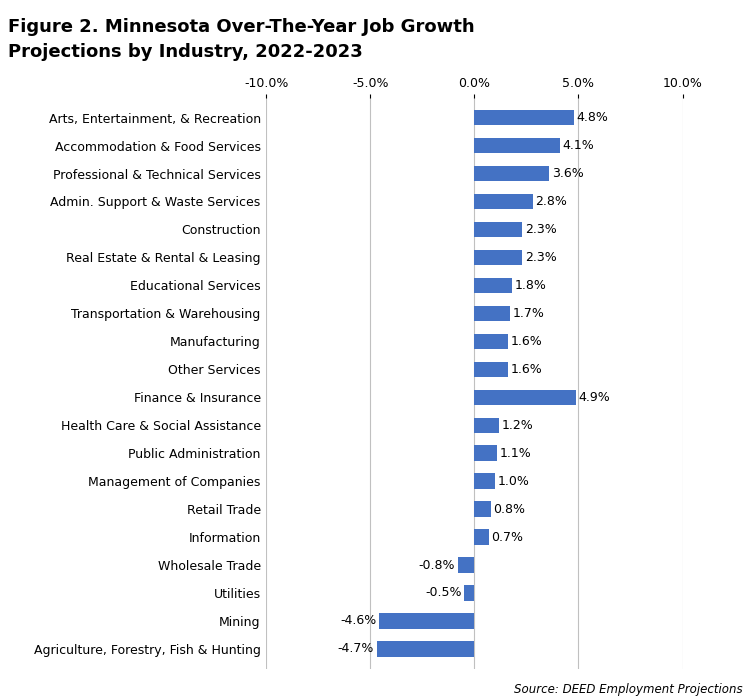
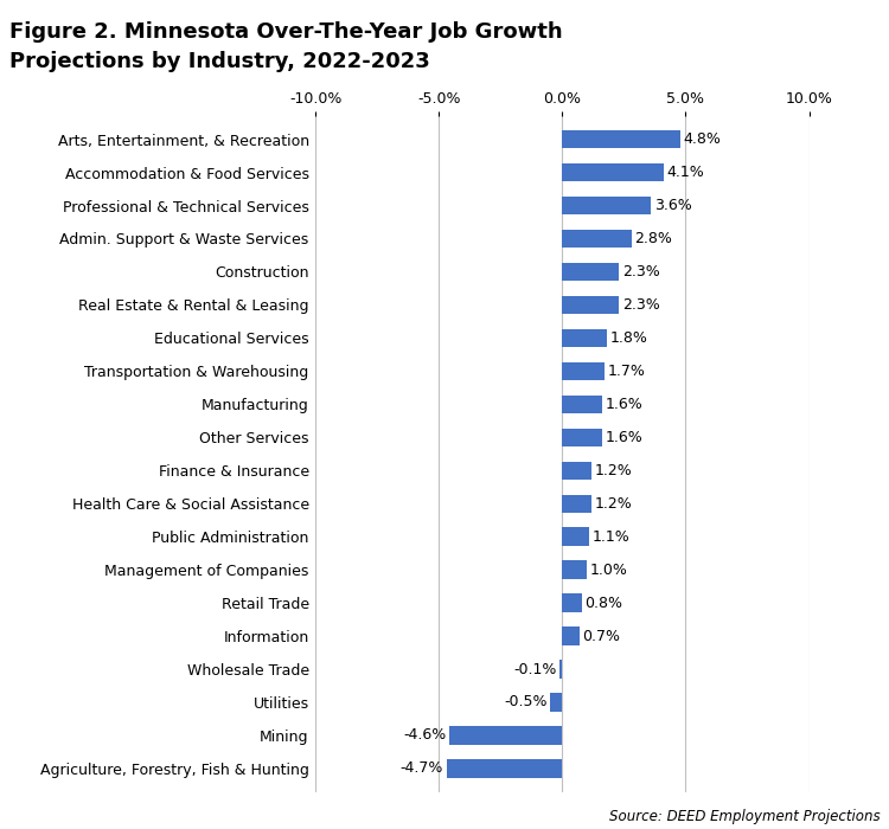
Finance & Insurance: 4.9% -> 1.2%
Wholesale Trade: -0.8% -> -0.1%
